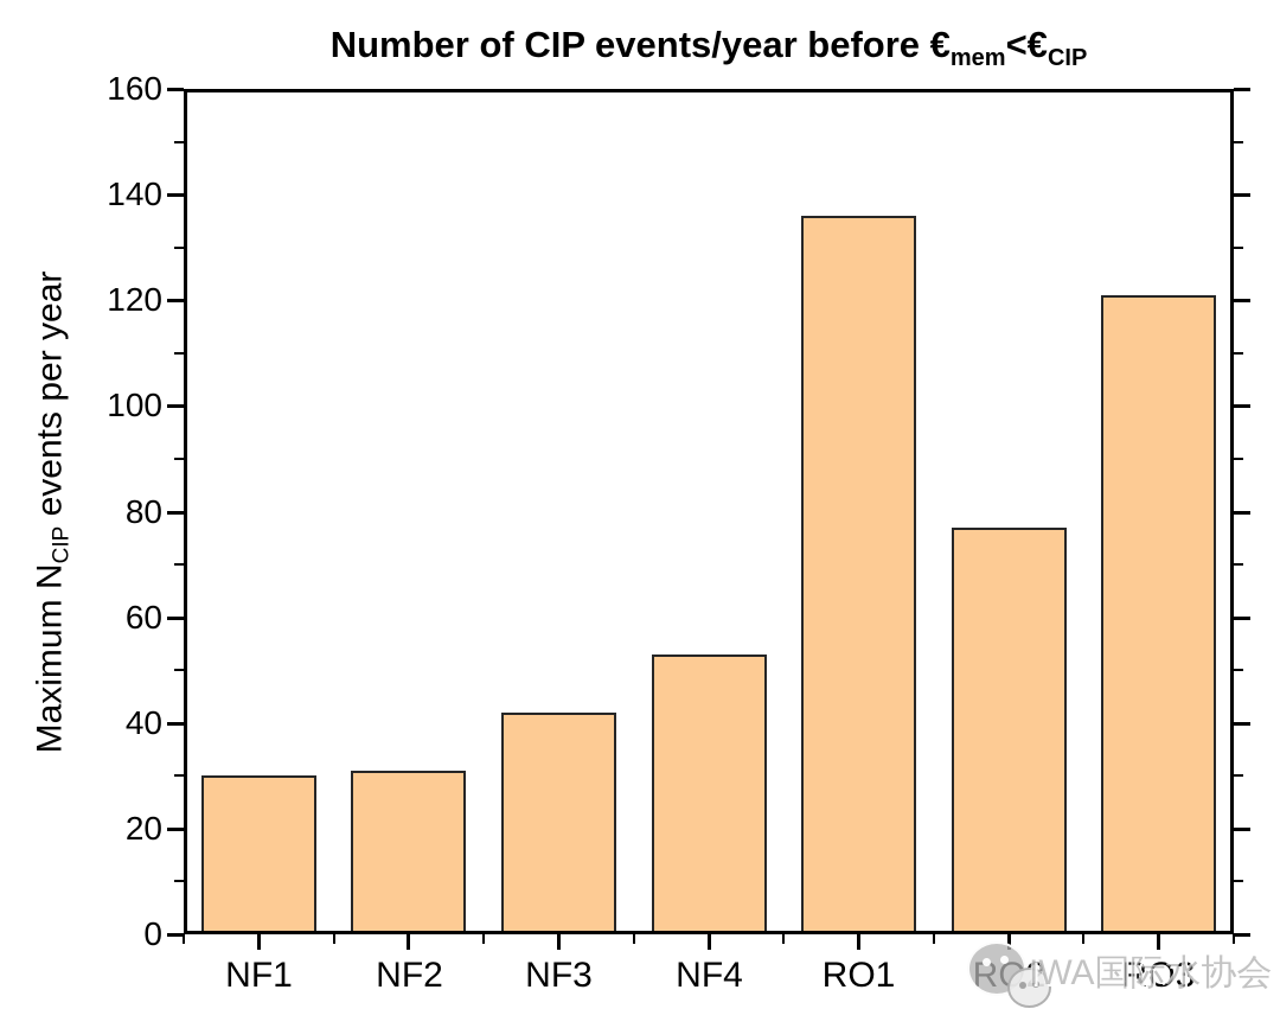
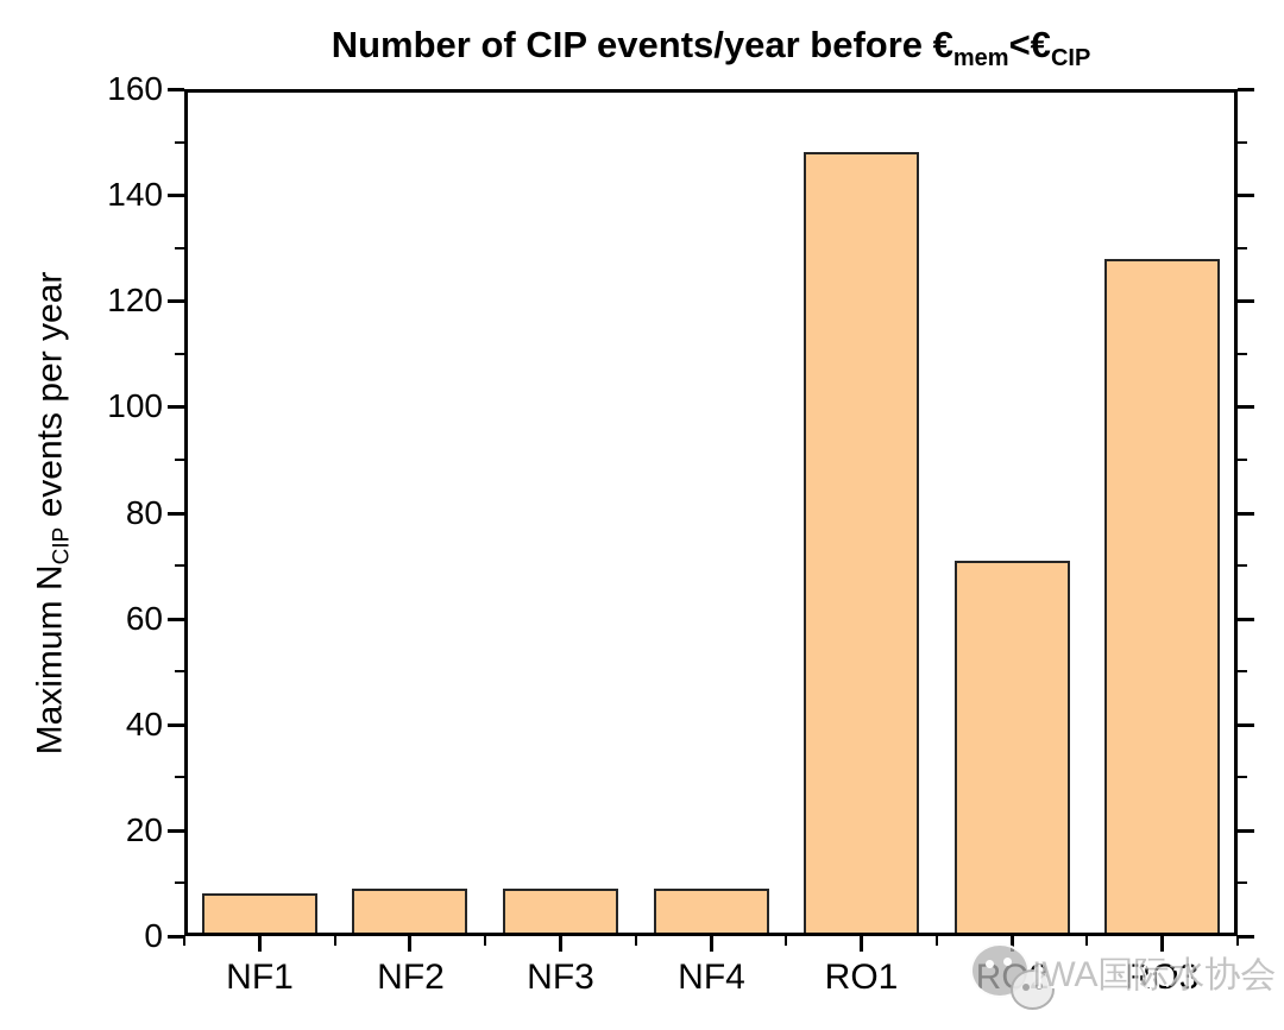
NF1: 30 -> 8
NF2: 31 -> 9
NF3: 42 -> 9
NF4: 53 -> 9
RO1: 136 -> 148
RO2: 77 -> 71
RO3: 121 -> 128
